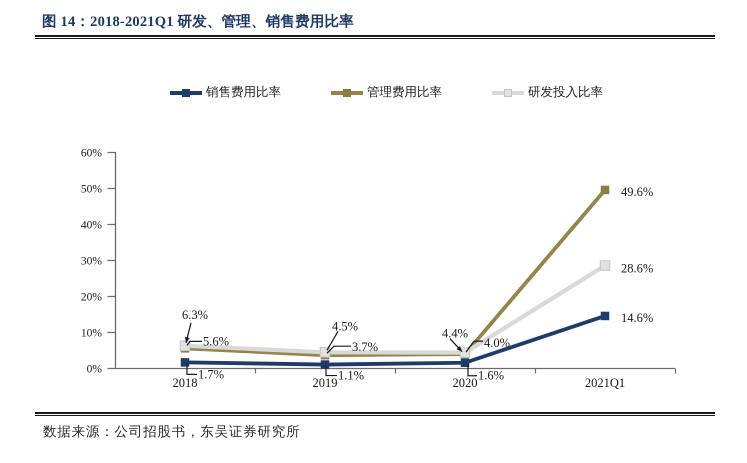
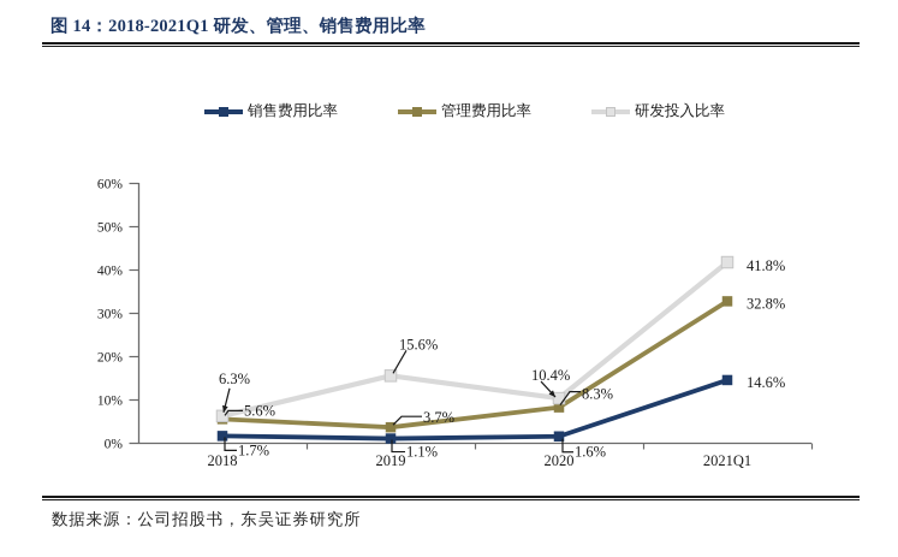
研发投入比率/2019: 4.5% -> 15.6%
管理费用比率/2020: 4.0% -> 8.3%
研发投入比率/2020: 4.4% -> 10.4%
管理费用比率/2021Q1: 49.6% -> 32.8%
研发投入比率/2021Q1: 28.6% -> 41.8%
